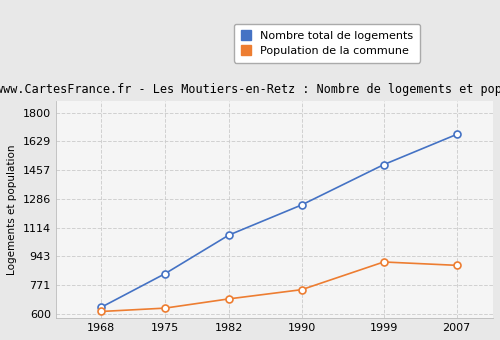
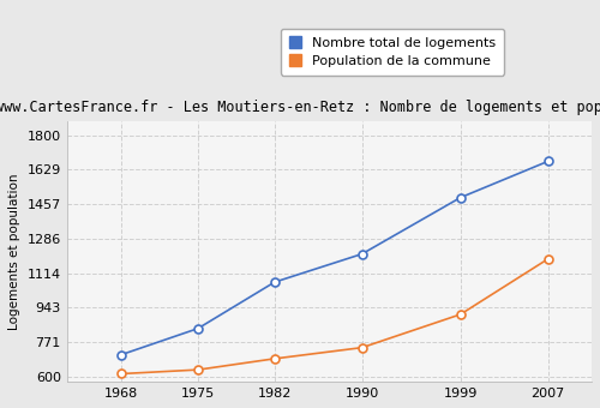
Nombre total de logements/1968: 640 -> 710
Nombre total de logements/1990: 1250 -> 1210
Population de la commune/2007: 890 -> 1180
